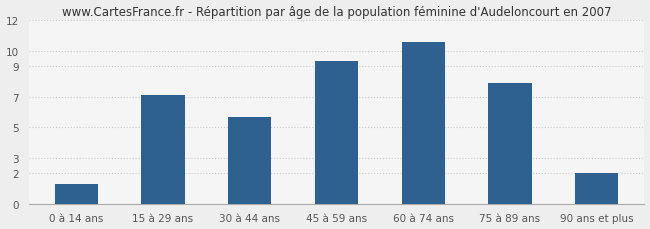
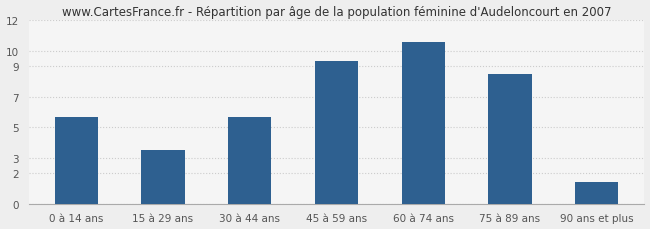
0 à 14 ans: 1.3 -> 5.7
15 à 29 ans: 7.1 -> 3.5
75 à 89 ans: 7.9 -> 8.5
90 ans et plus: 2.0 -> 1.4
